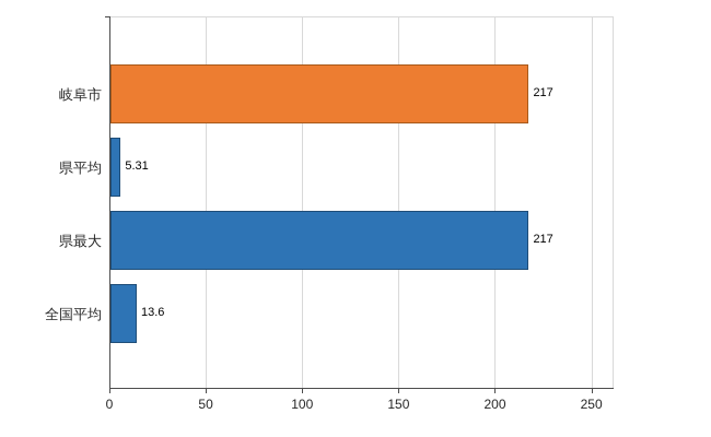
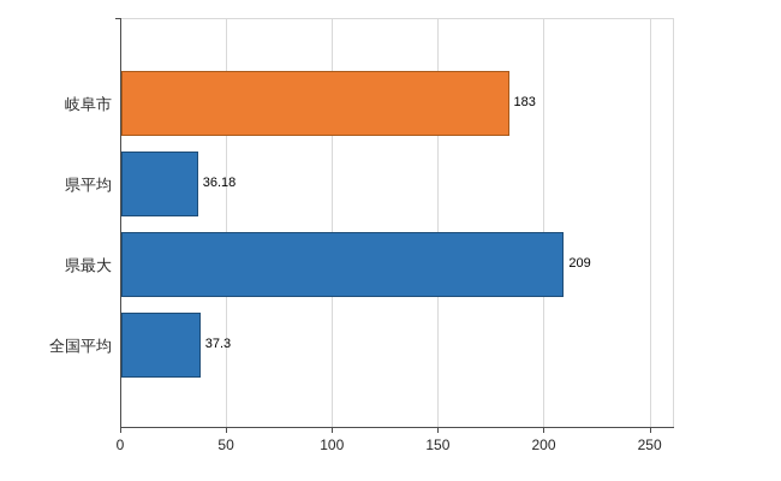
岐阜市: 217 -> 183
県平均: 5.31 -> 36.18
県最大: 217 -> 209
全国平均: 13.6 -> 37.3
